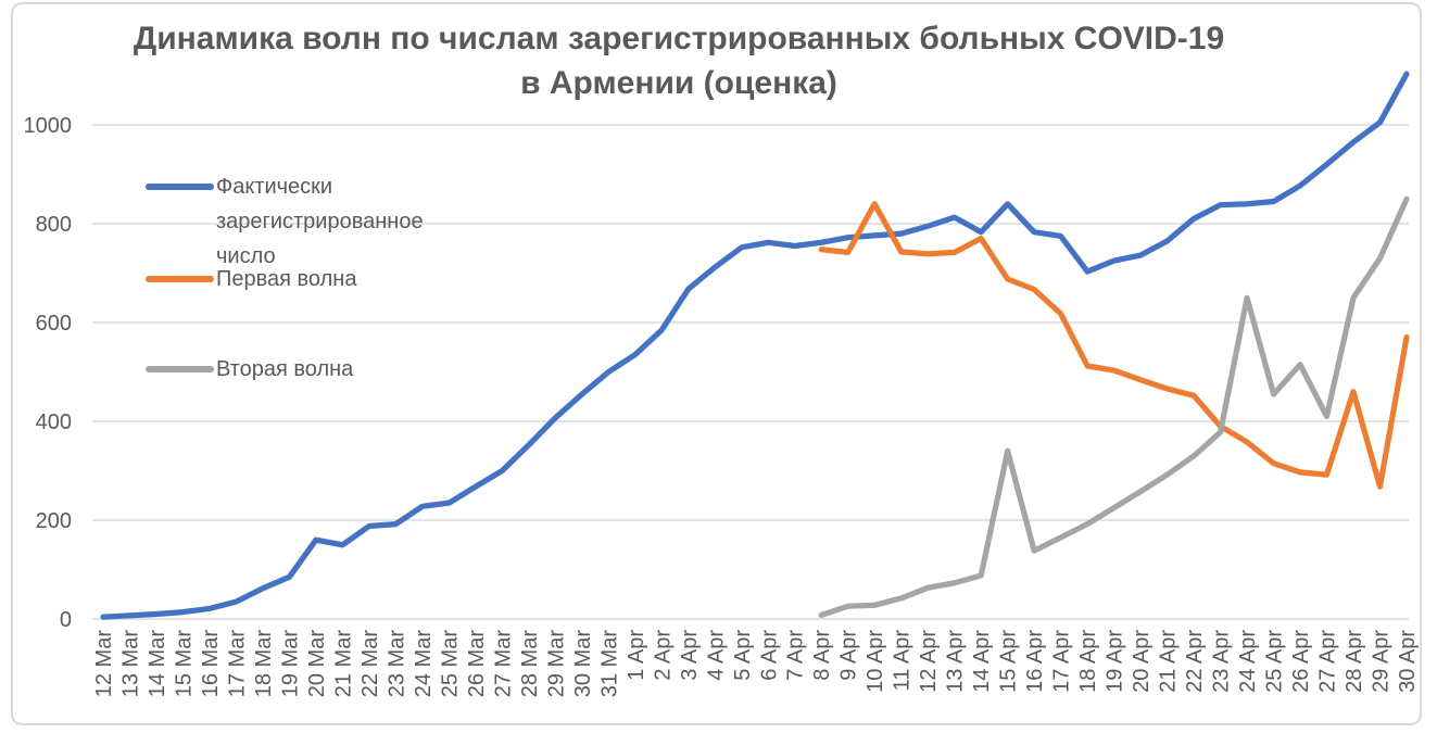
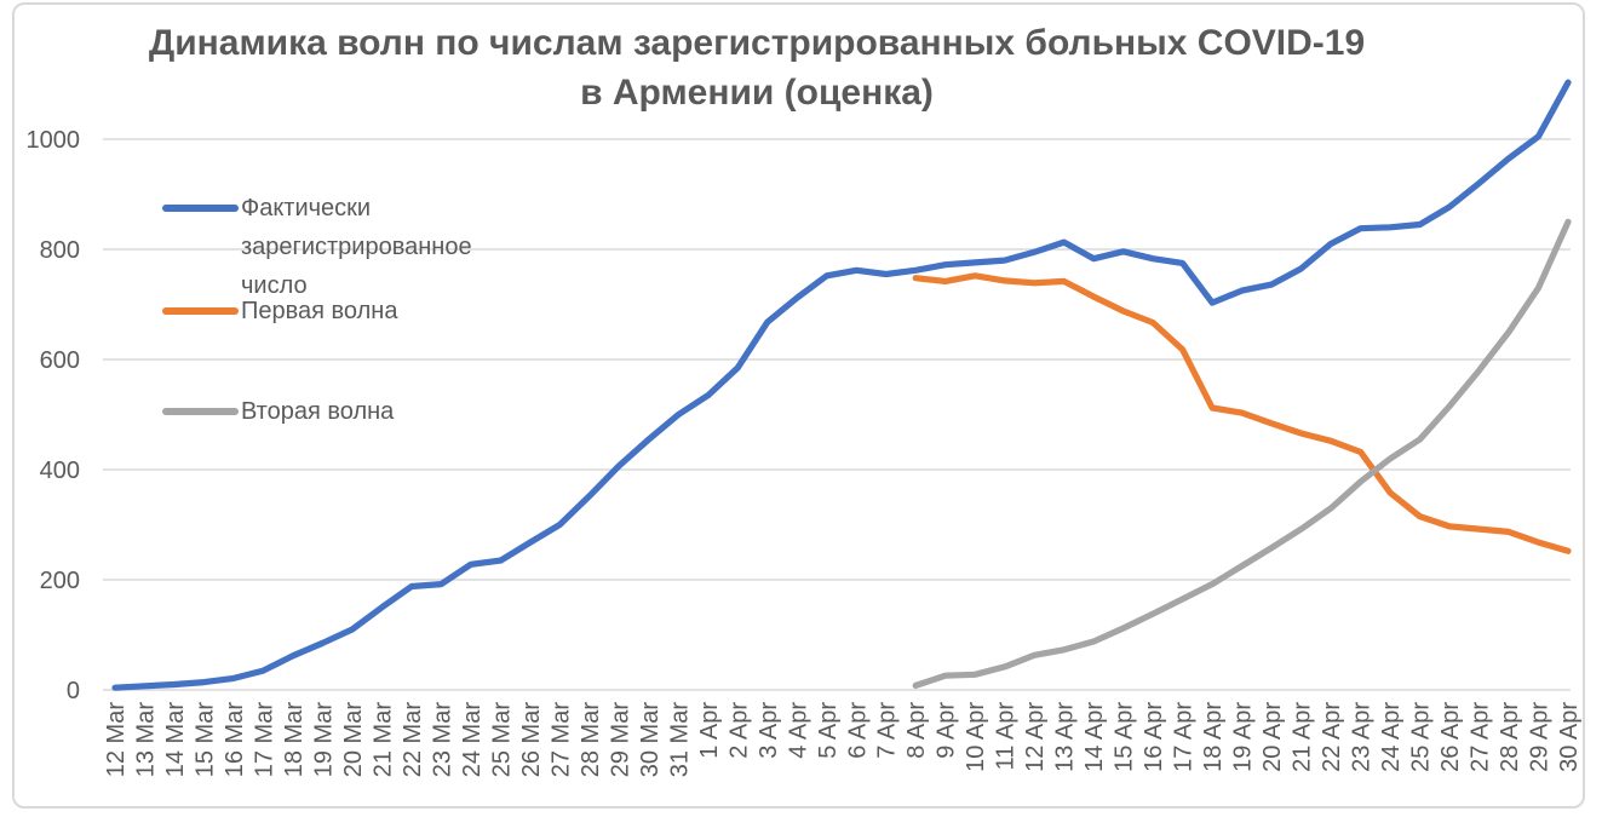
Фактически зарегистрированное число/20 Mar: 160 -> 110
Первая волна/10 Apr: 840 -> 750
Первая волна/14 Apr: 770 -> 710
Фактически зарегистрированное число/15 Apr: 840 -> 800
Вторая волна/15 Apr: 340 -> 110
Первая волна/23 Apr: 390 -> 430
Вторая волна/24 Apr: 650 -> 420
Вторая волна/27 Apr: 410 -> 580
Первая волна/28 Apr: 460 -> 290
Первая волна/30 Apr: 570 -> 250
